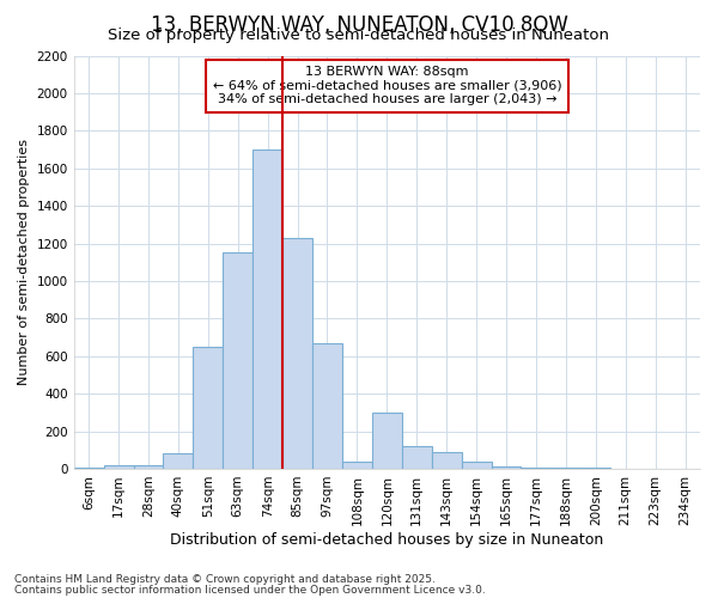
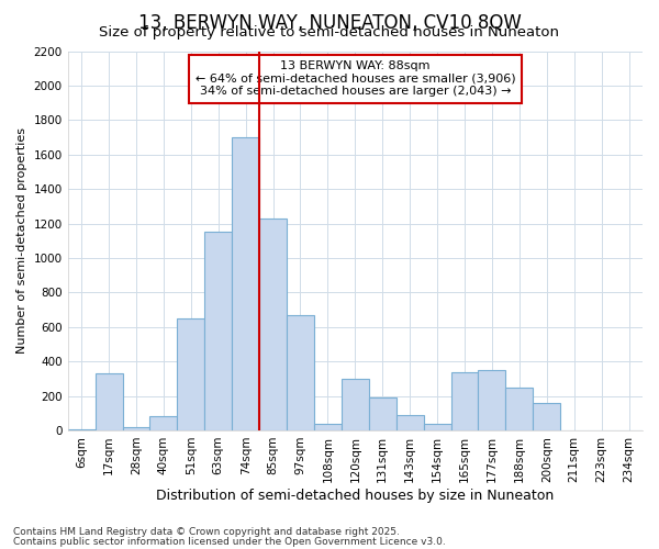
17sqm: 20 -> 330
131sqm: 120 -> 190
165sqm: 20 -> 340
177sqm: 10 -> 350
188sqm: 0 -> 250
200sqm: 0 -> 160
